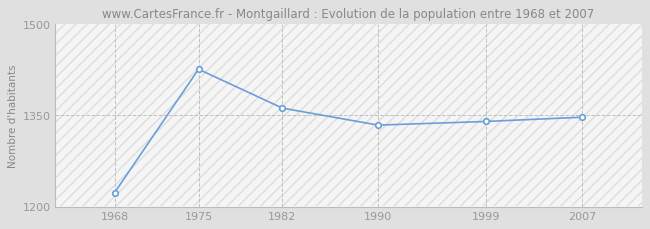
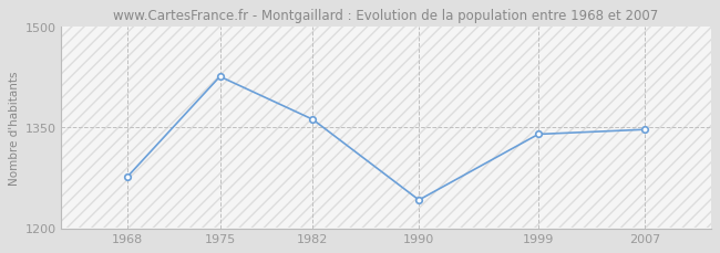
1968: 1223 -> 1276
1990: 1334 -> 1242
